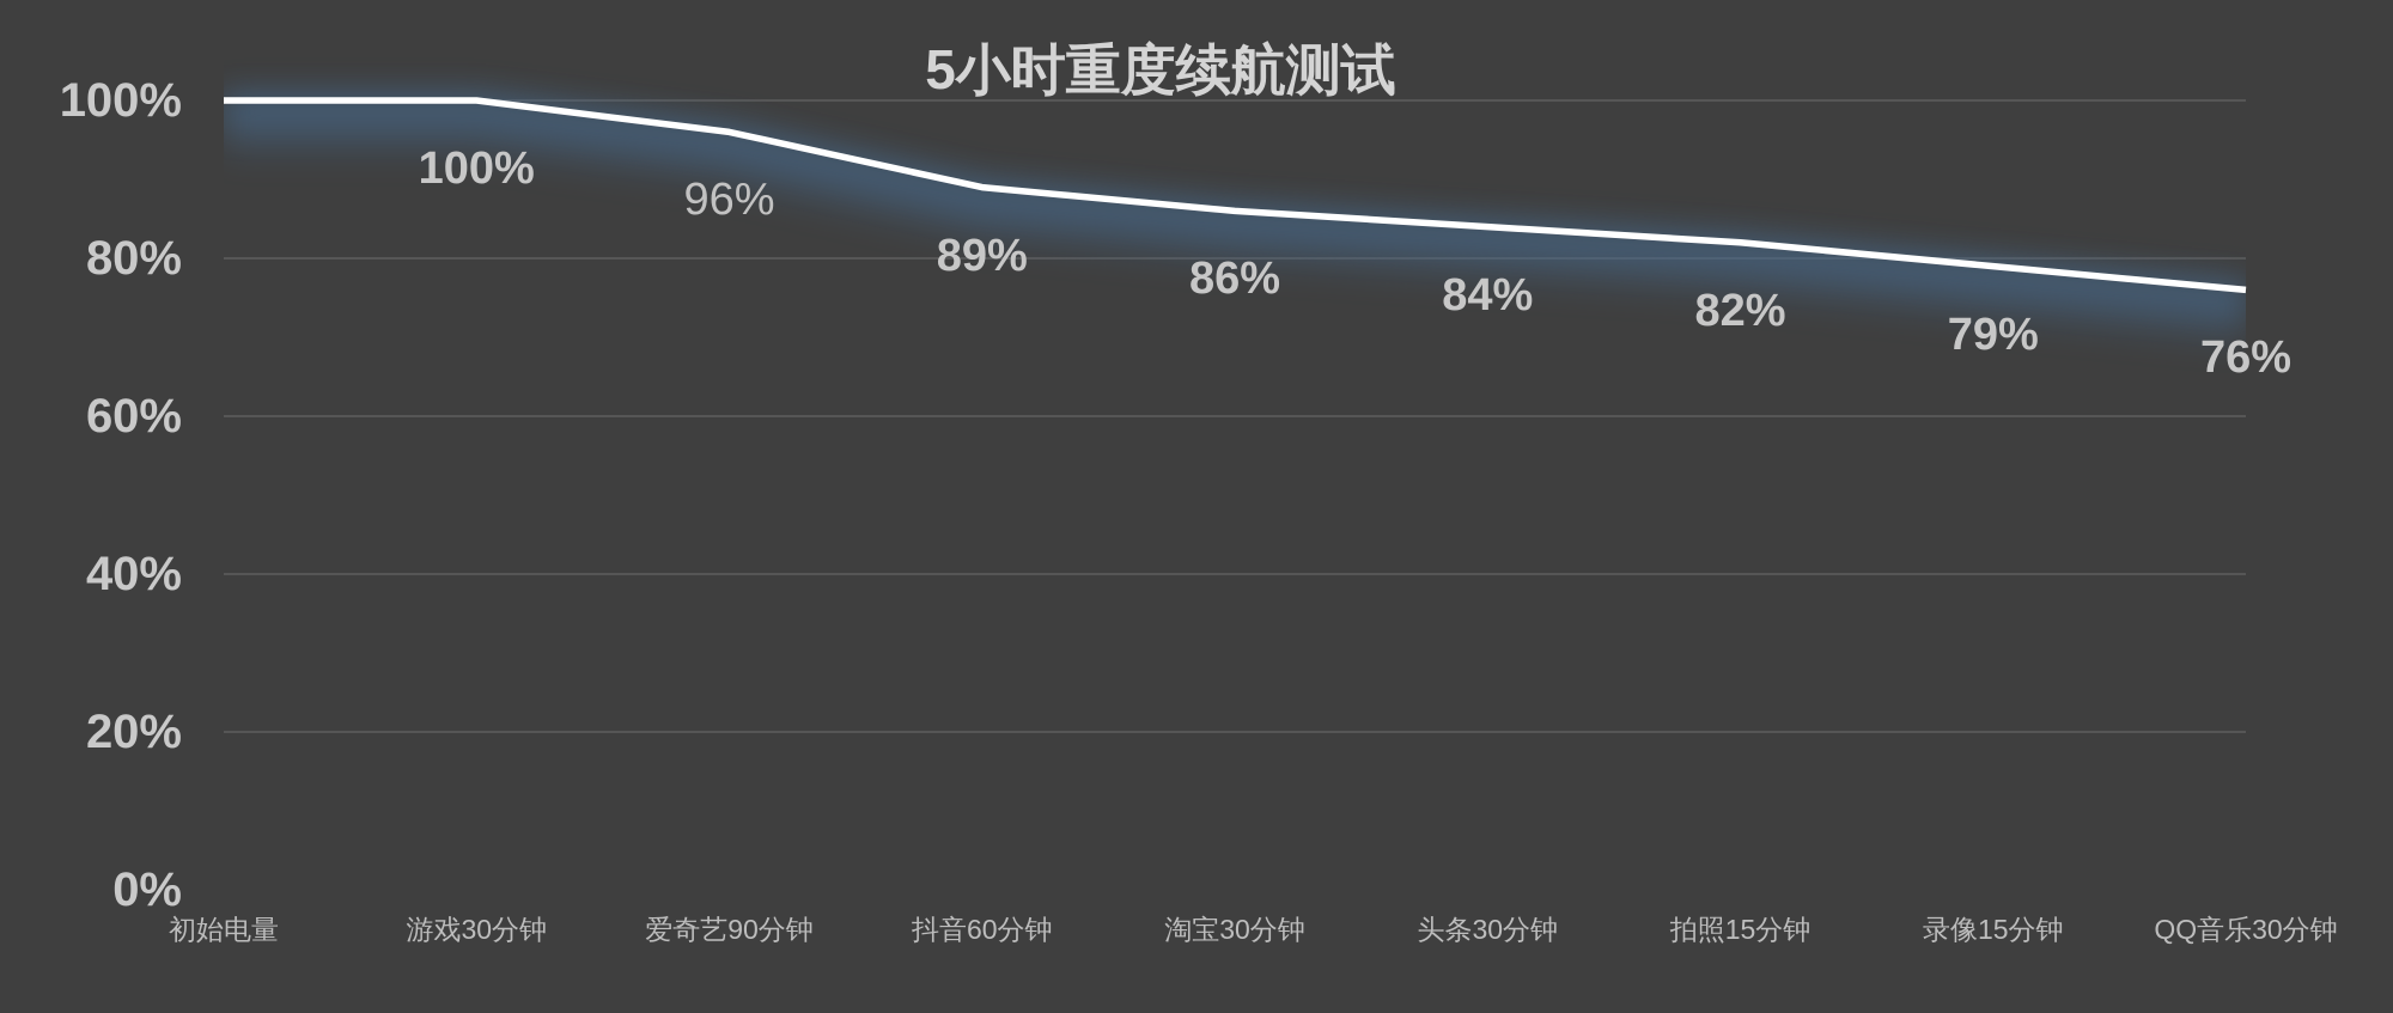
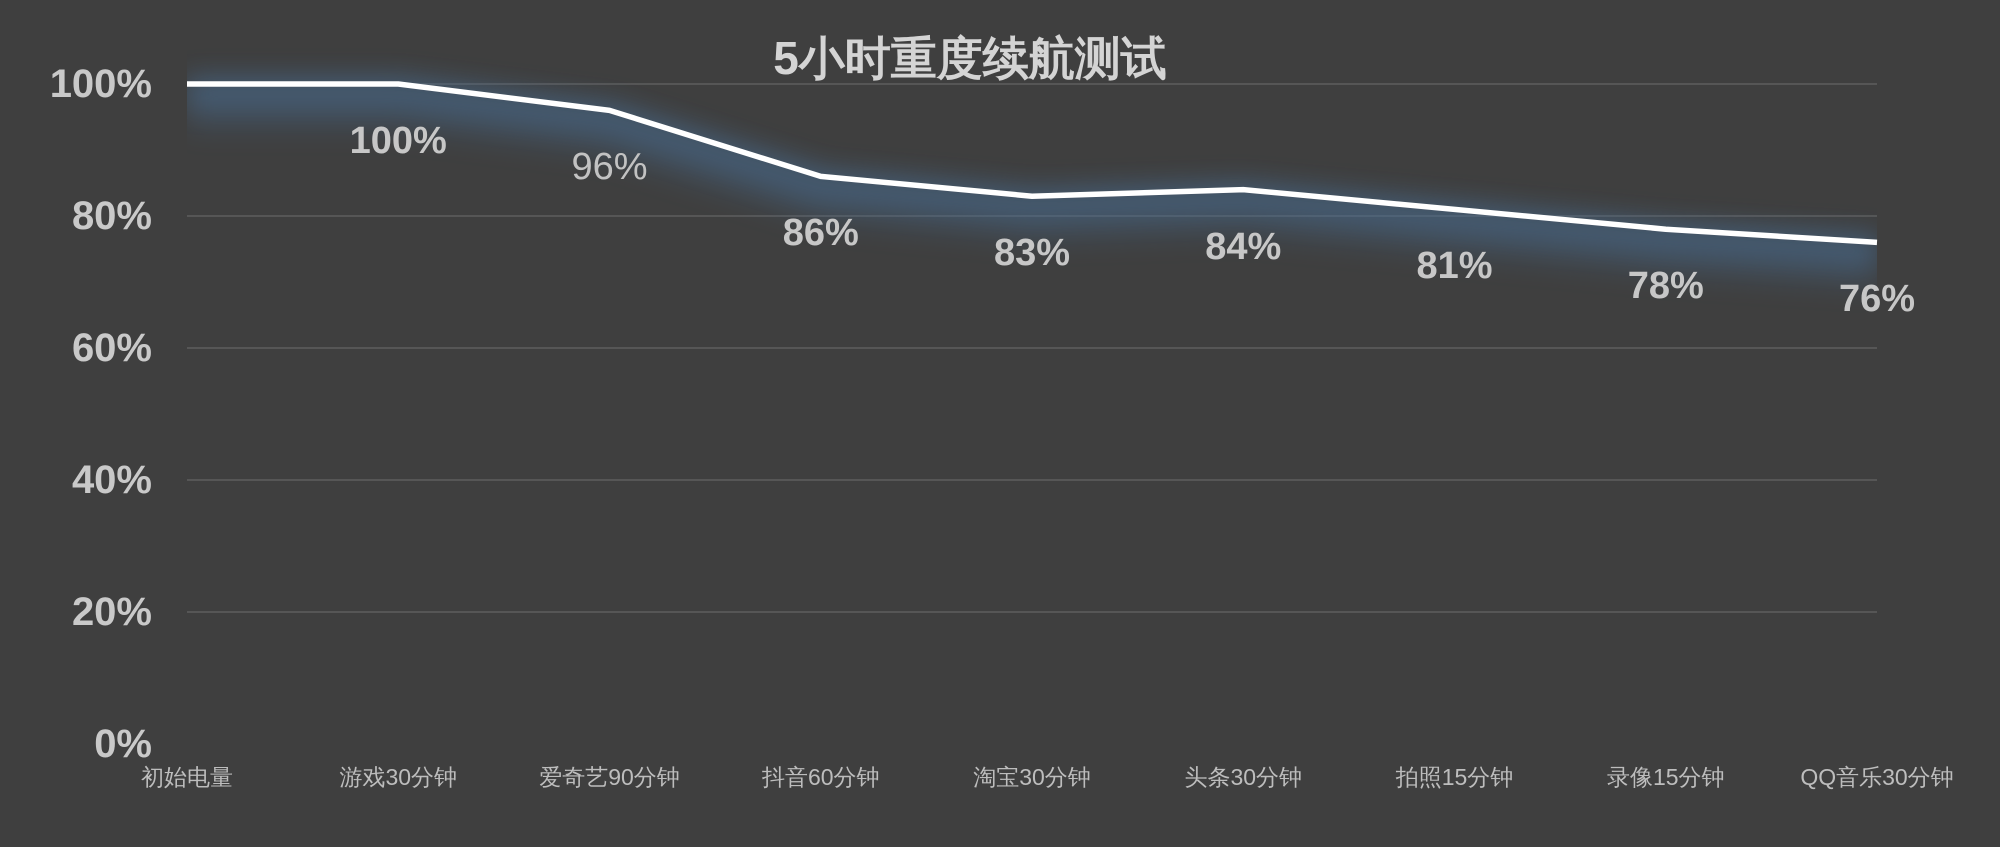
抖音60分钟: 89% -> 86%
淘宝30分钟: 86% -> 83%
拍照15分钟: 82% -> 81%
录像15分钟: 79% -> 78%
